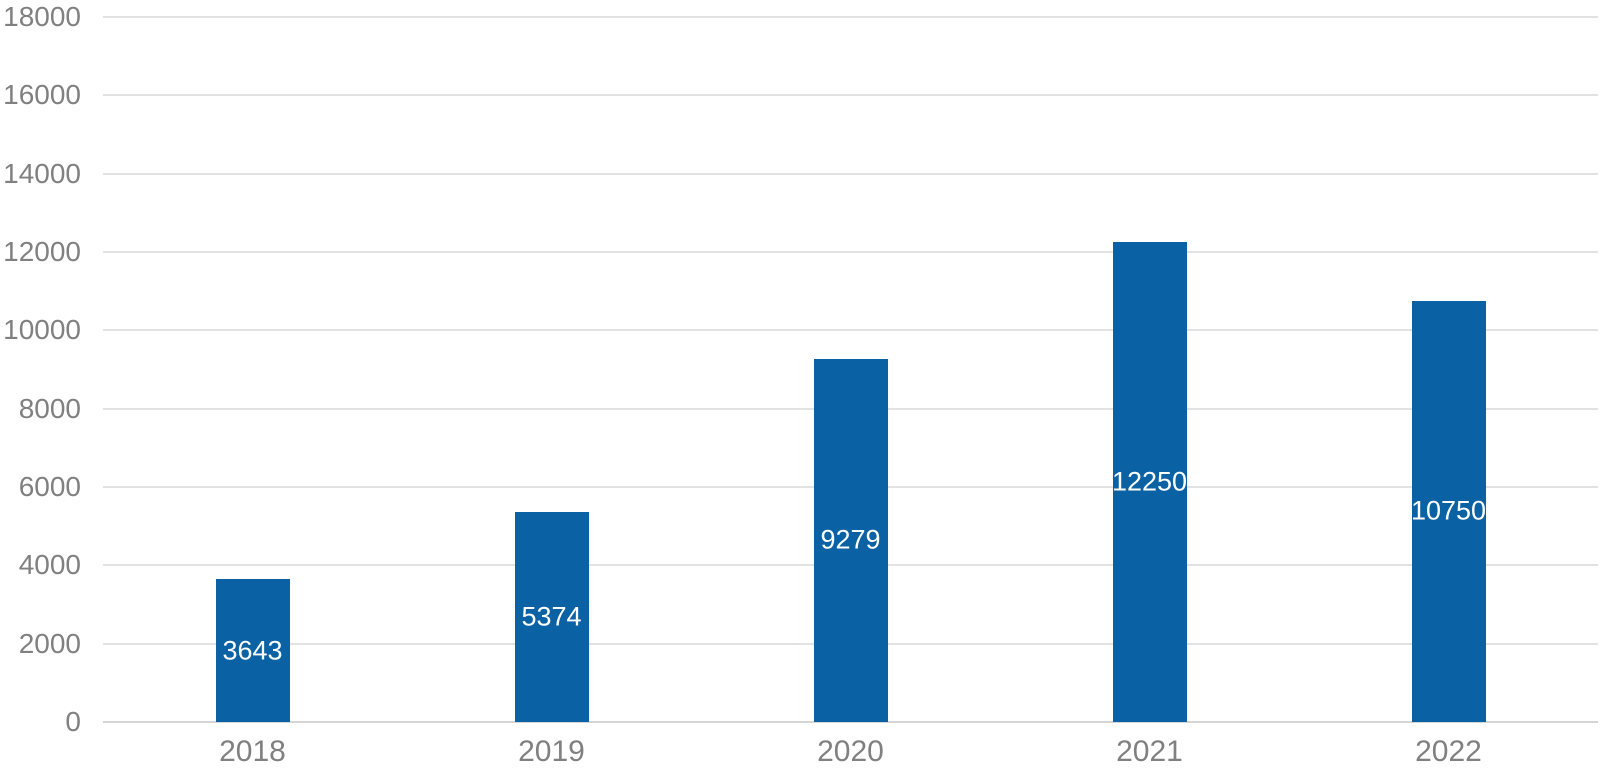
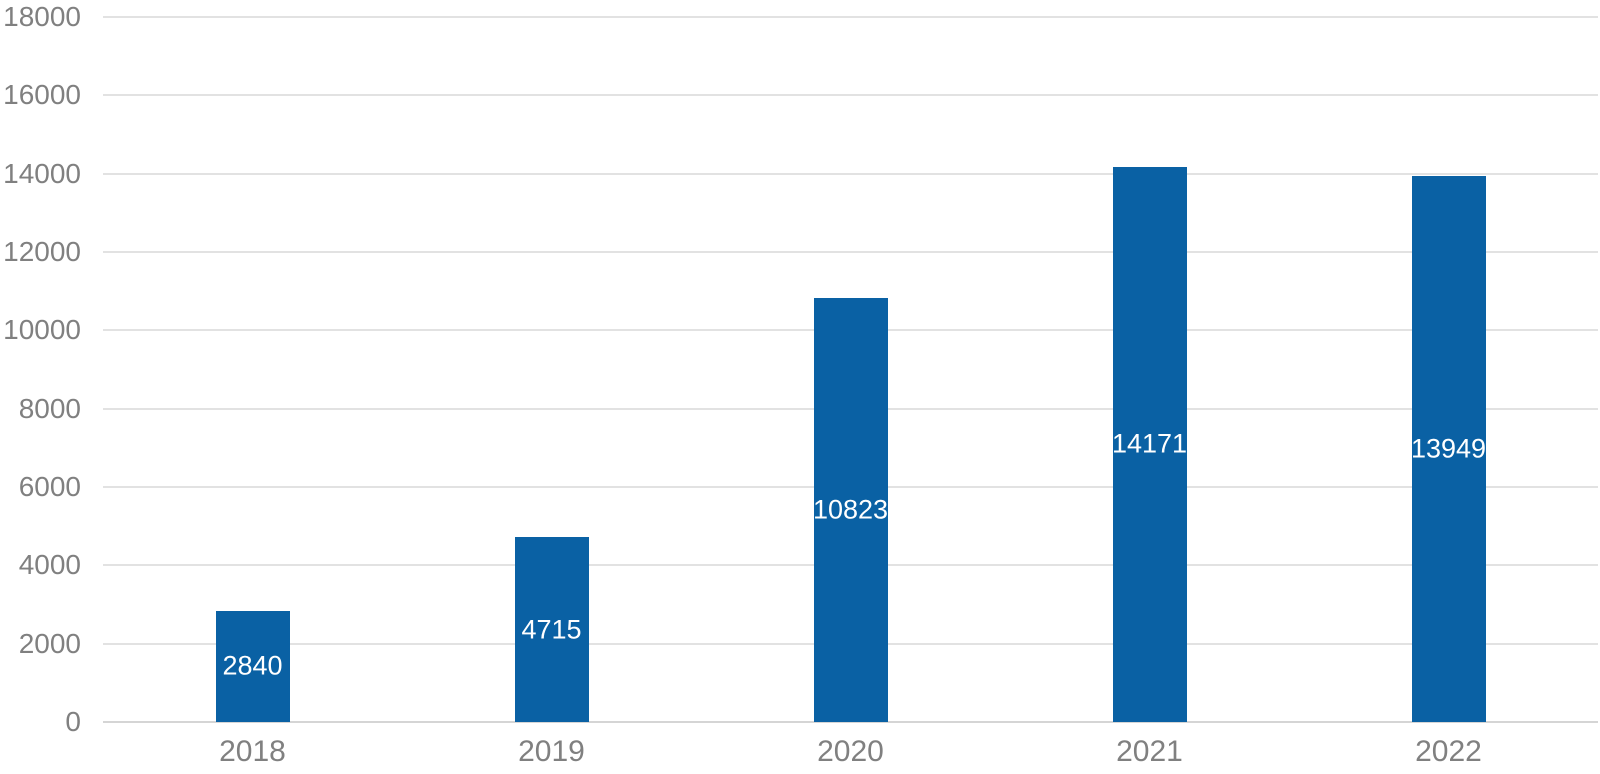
2018: 3643 -> 2840
2019: 5374 -> 4715
2020: 9279 -> 10823
2021: 12250 -> 14171
2022: 10750 -> 13949
